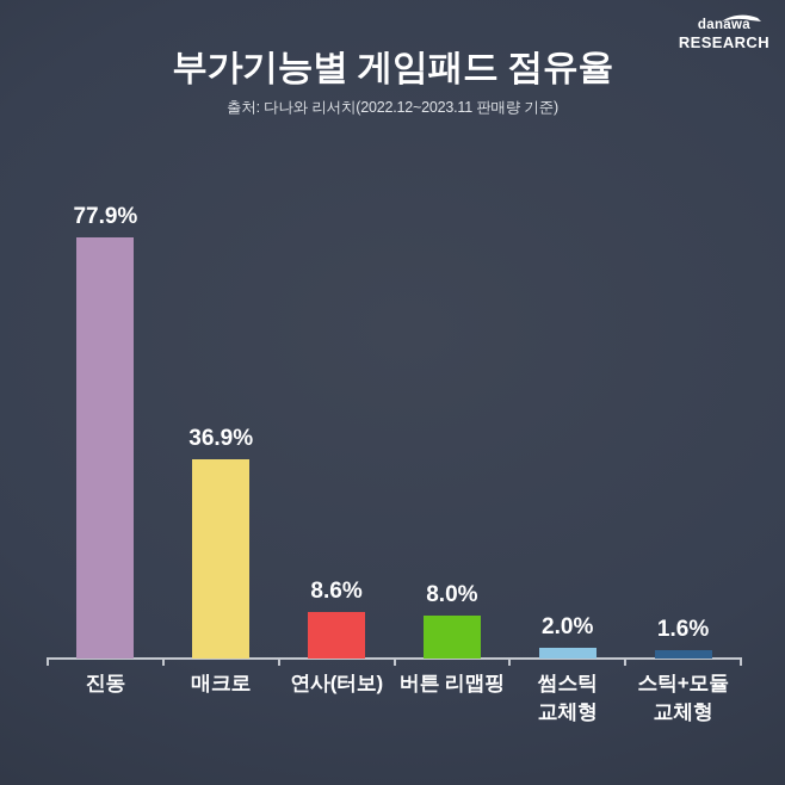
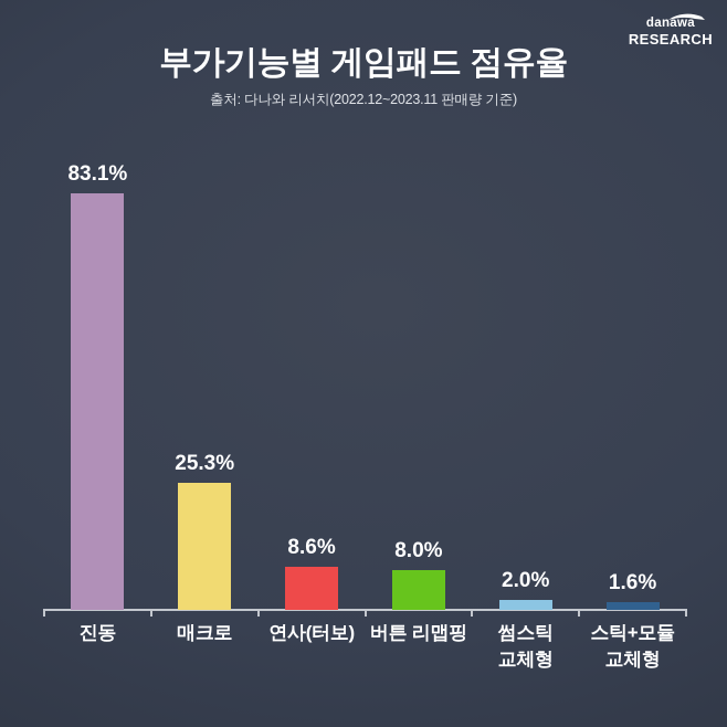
진동: 77.9% -> 83.1%
매크로: 36.9% -> 25.3%
